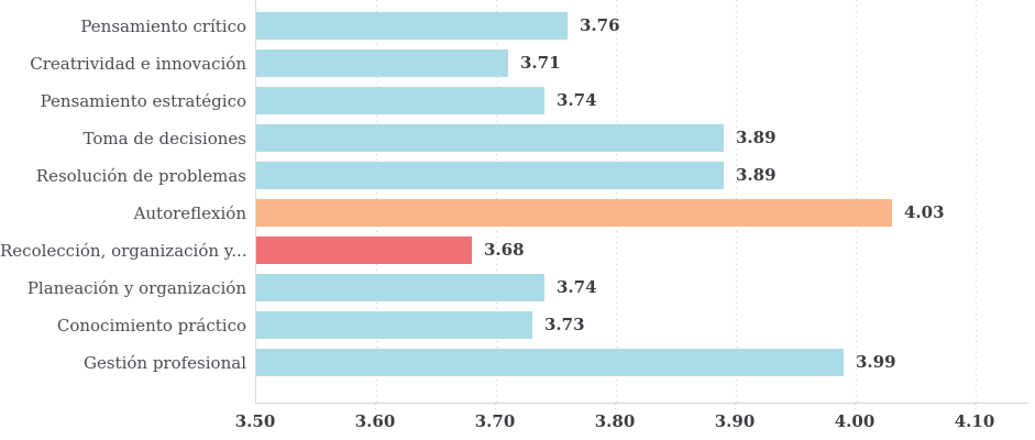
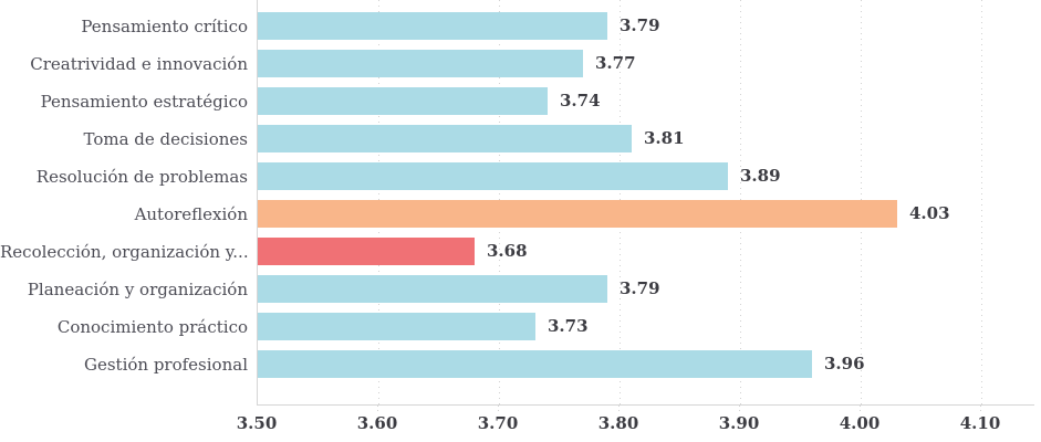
Pensamiento crítico: 3.76 -> 3.79
Creatrividad e innovación: 3.71 -> 3.77
Toma de decisiones: 3.89 -> 3.81
Planeación y organización: 3.74 -> 3.79
Gestión profesional: 3.99 -> 3.96
